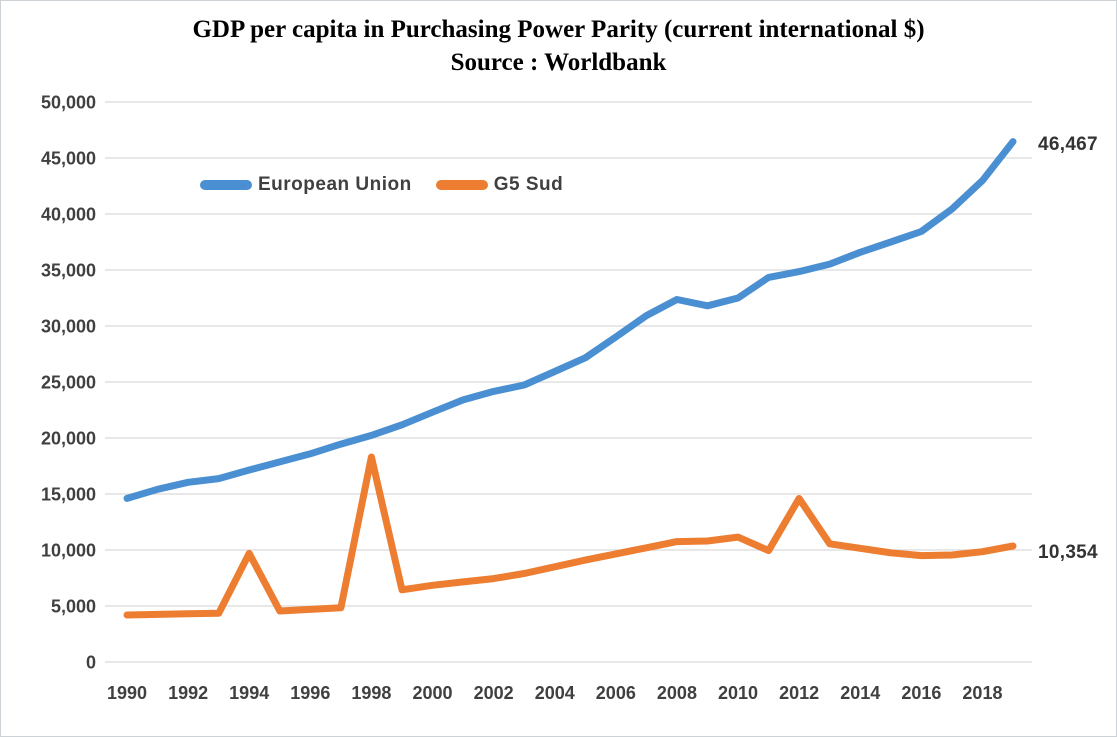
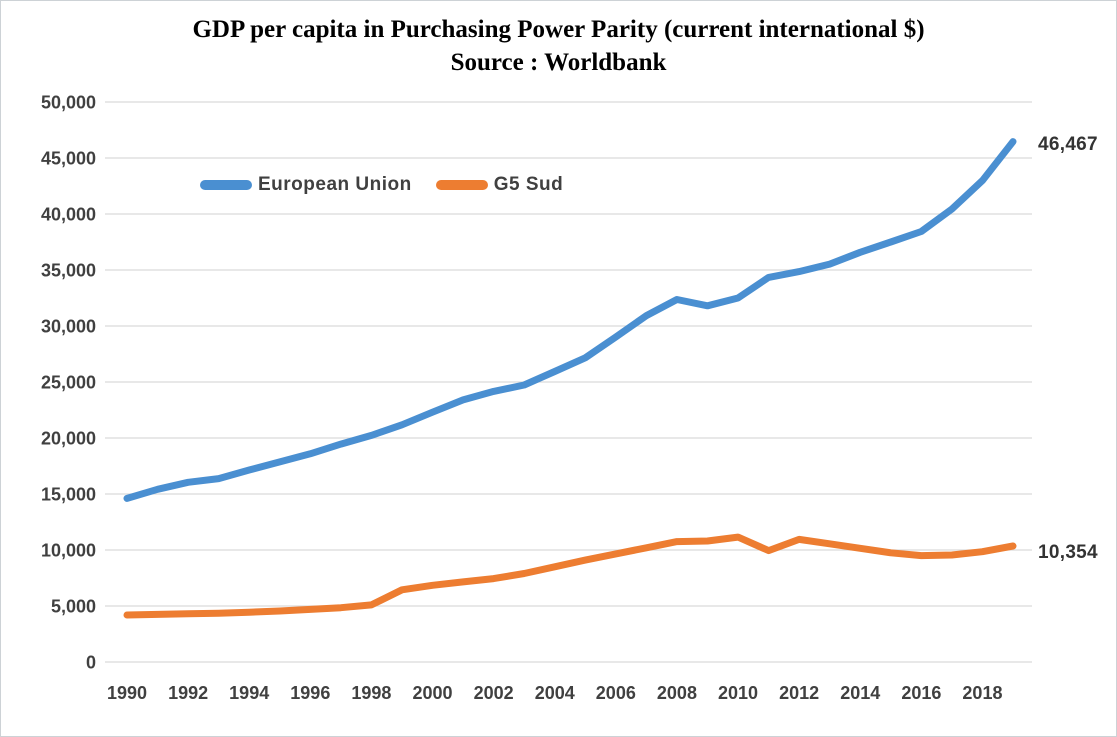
G5 Sud/1994: 9700 -> 4400
G5 Sud/1998: 18300 -> 5100
G5 Sud/2012: 14600 -> 11000
